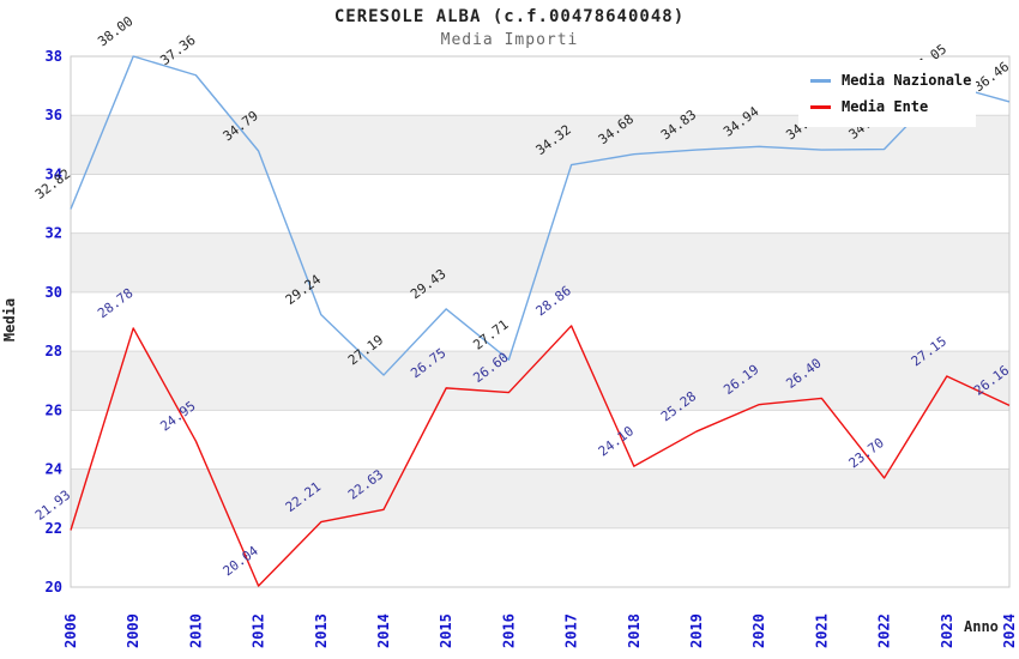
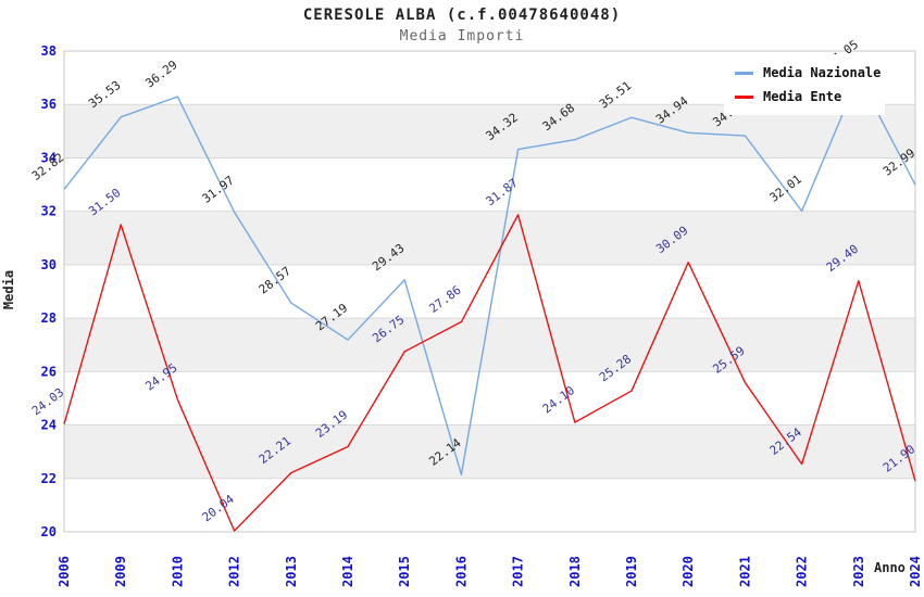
Media Ente/2006: 21.93 -> 24.03
Media Nazionale/2009: 38.00 -> 35.53
Media Ente/2009: 28.78 -> 31.50
Media Nazionale/2010: 37.36 -> 36.29
Media Nazionale/2012: 34.79 -> 31.97
Media Nazionale/2013: 29.24 -> 28.57
Media Ente/2014: 22.63 -> 23.19
Media Nazionale/2016: 27.71 -> 22.14
Media Ente/2016: 26.60 -> 27.86
Media Ente/2017: 28.86 -> 31.87
Media Nazionale/2019: 34.83 -> 35.51
Media Ente/2020: 26.19 -> 30.09
Media Ente/2021: 26.40 -> 25.59
Media Nazionale/2022: 34.85 -> 32.01
Media Ente/2022: 23.70 -> 22.54
Media Ente/2023: 27.15 -> 29.40
Media Nazionale/2024: 36.46 -> 32.99
Media Ente/2024: 26.16 -> 21.90
